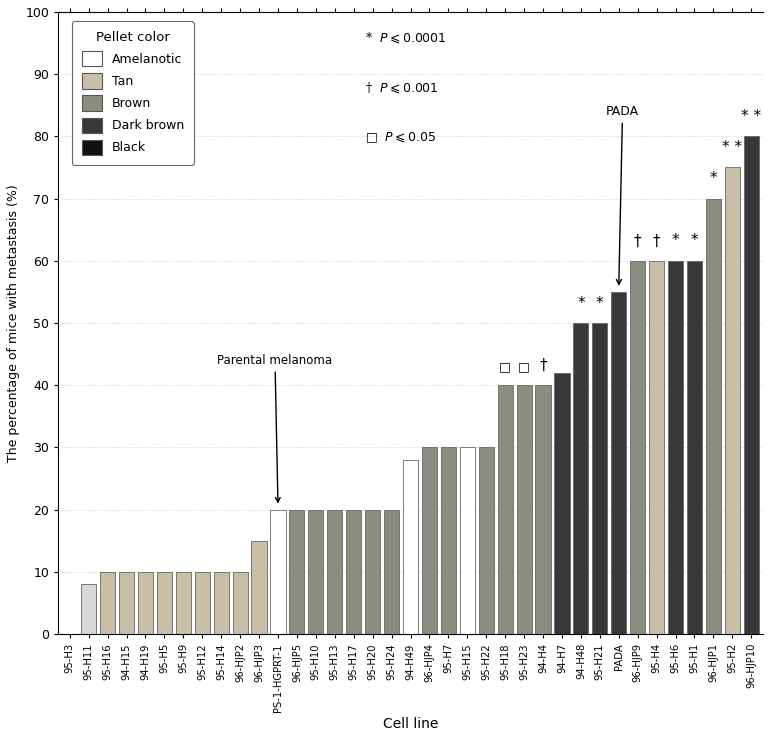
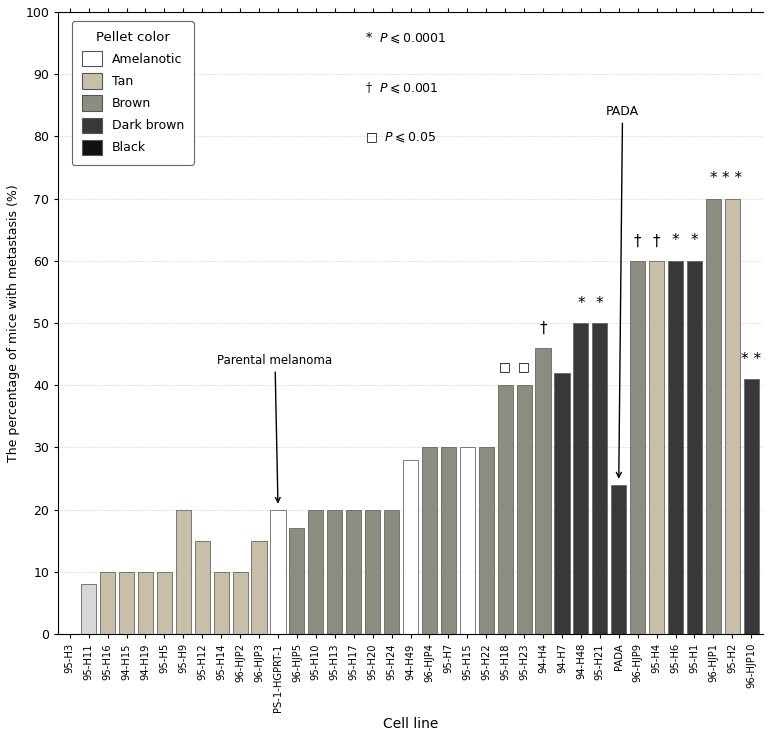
95-H9: 10 -> 20
95-H12: 10 -> 15
96-HJP5: 20 -> 17
94-H4: 40 -> 46
PADA: 55 -> 24
95-H2: 75 -> 70
96-HJP10: 80 -> 41
